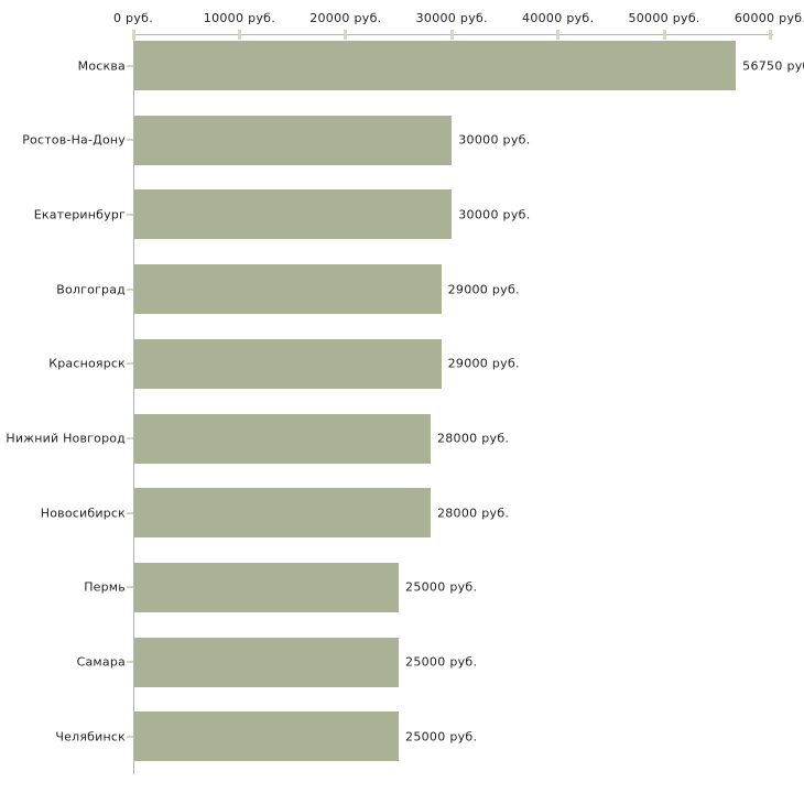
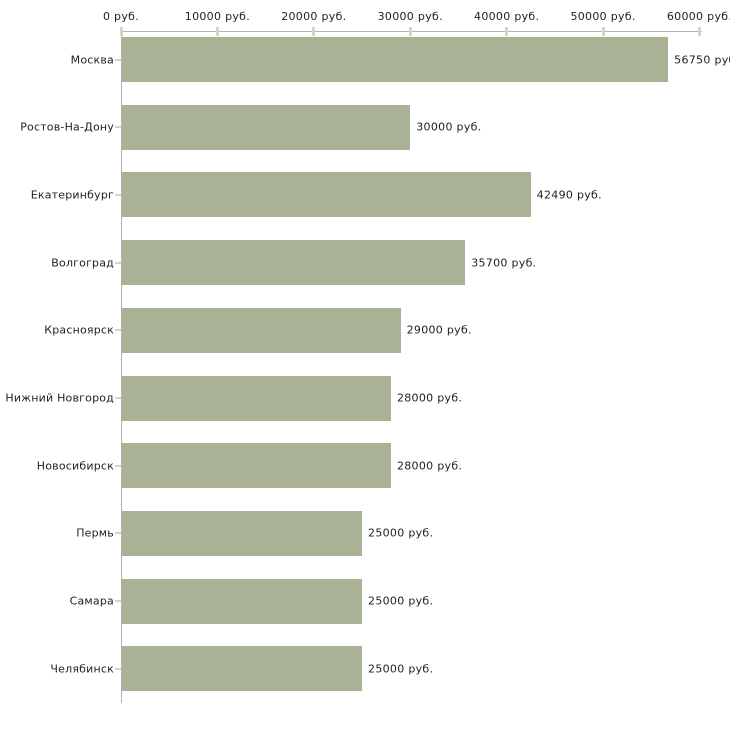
Екатеринбург: 30000 -> 42490
Волгоград: 29000 -> 35700
